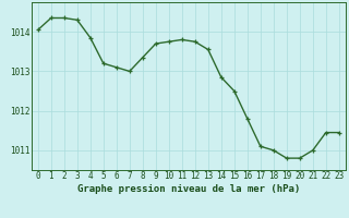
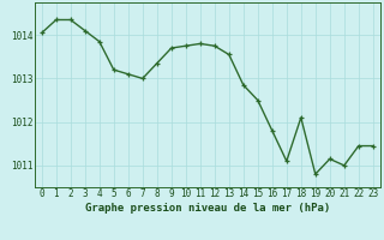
3: 1014.30 -> 1014.10
18: 1011.00 -> 1012.10
20: 1010.80 -> 1011.15
